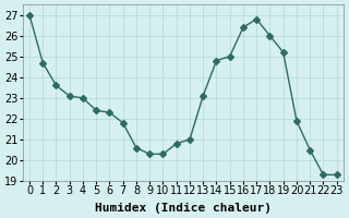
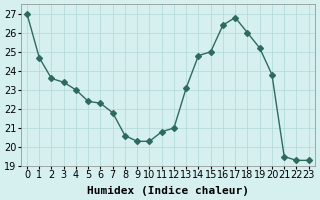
3: 23.1 -> 23.4
20: 21.9 -> 23.8
21: 20.5 -> 19.5
